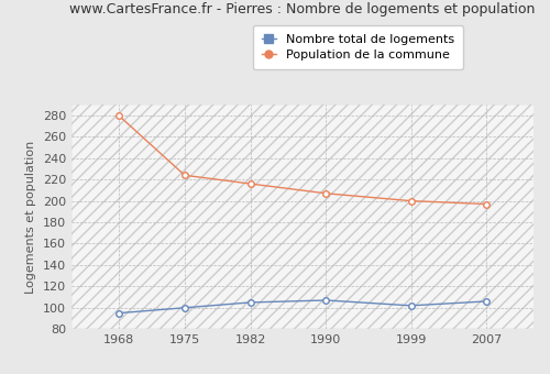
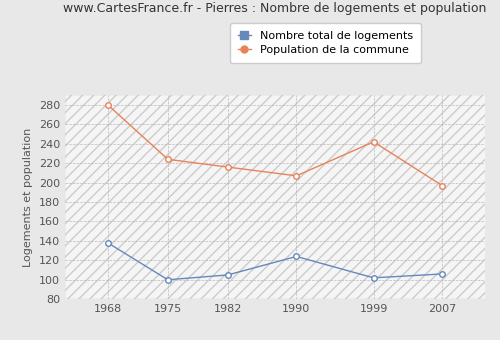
Nombre total de logements/1968: 95 -> 138
Nombre total de logements/1990: 107 -> 124
Population de la commune/1999: 200 -> 242
